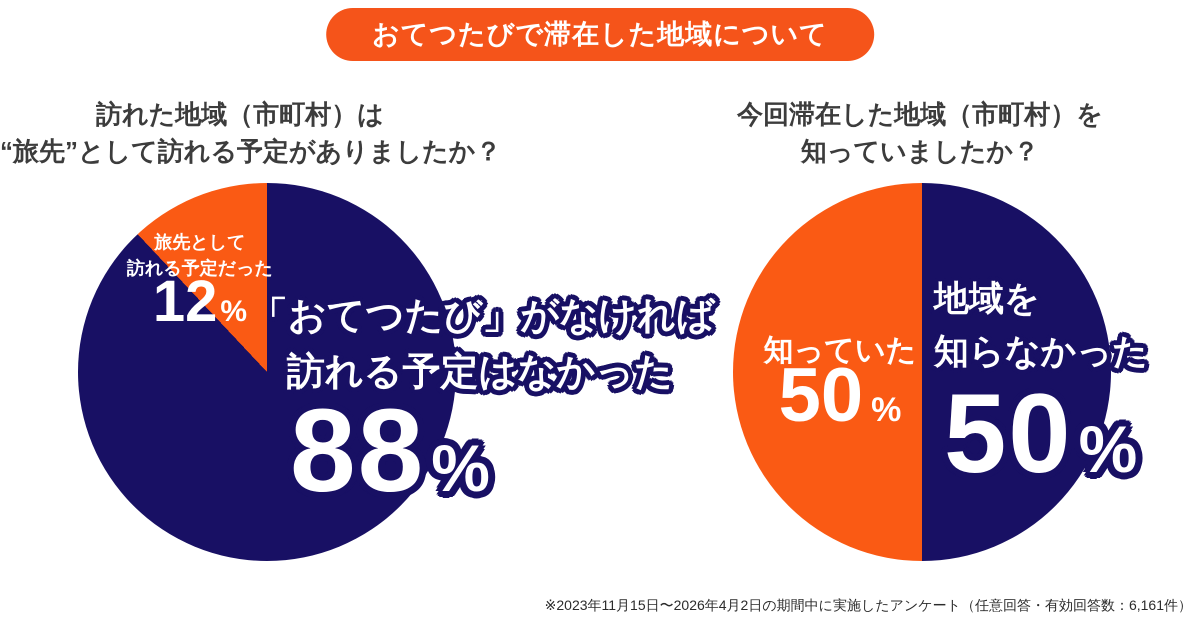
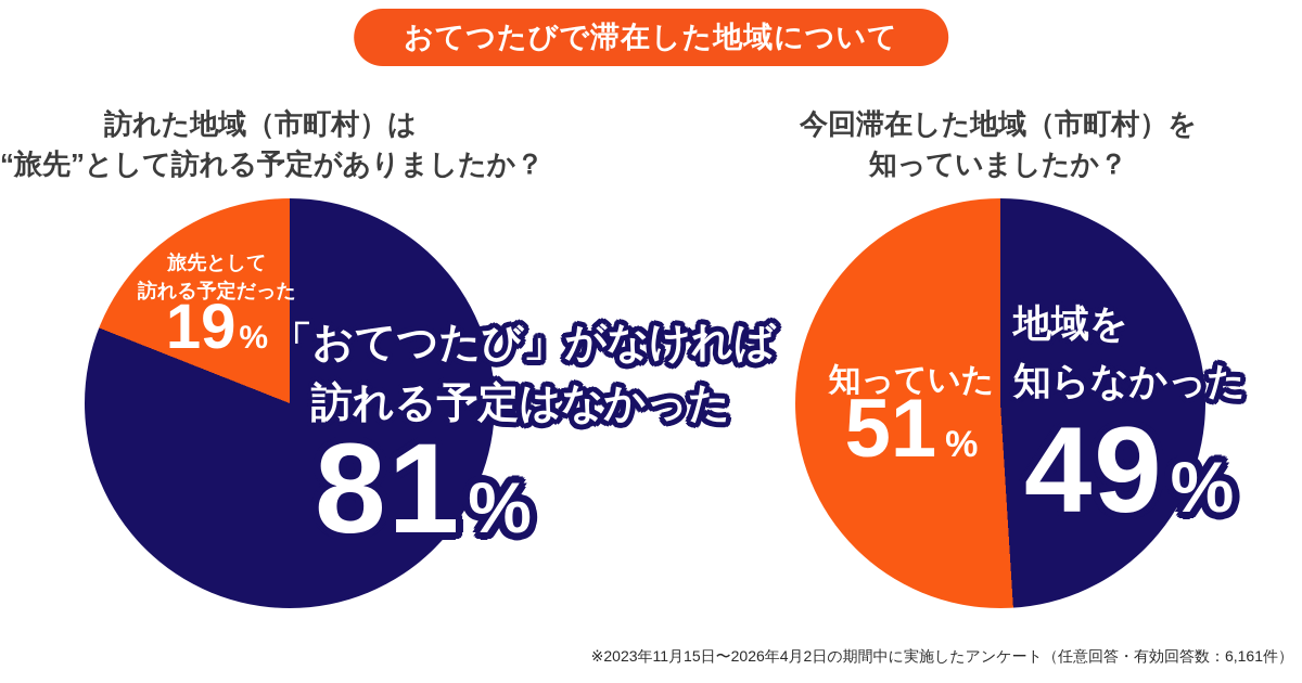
訪れた地域（市町村）は“旅先”として訪れる予定がありましたか？/「おてつたび」がなければ訪れる予定はなかった: 88 -> 81
訪れた地域（市町村）は“旅先”として訪れる予定がありましたか？/旅先として訪れる予定だった: 12 -> 19
今回滞在した地域（市町村）を知っていましたか？/地域を知らなかった: 50 -> 49
今回滞在した地域（市町村）を知っていましたか？/知っていた: 50 -> 51
